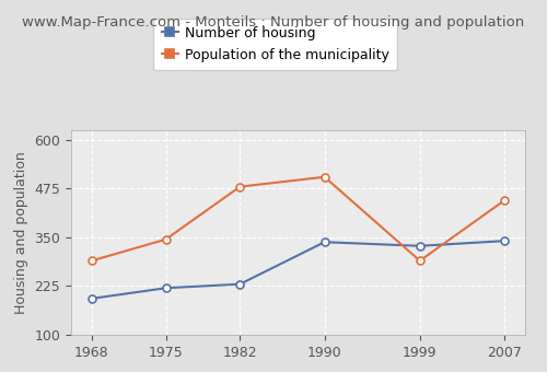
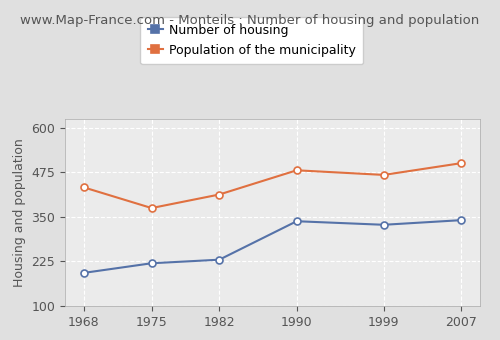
Population of the municipality/1968: 290 -> 433
Population of the municipality/1975: 345 -> 375
Population of the municipality/1982: 480 -> 413
Population of the municipality/1990: 505 -> 481
Population of the municipality/1999: 290 -> 468
Population of the municipality/2007: 445 -> 501
